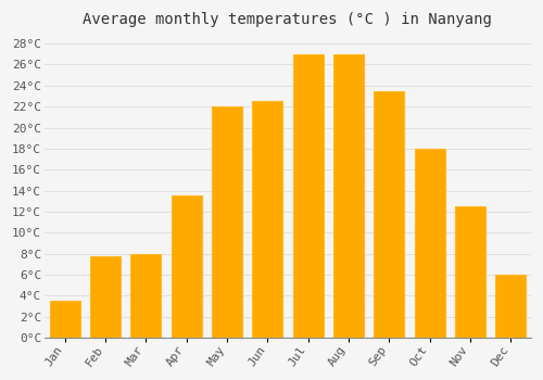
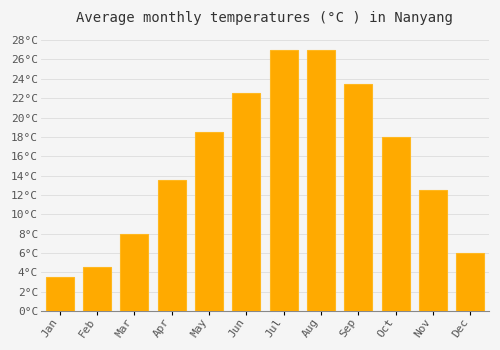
Feb: 7.8°C -> 4.5°C
May: 22.0°C -> 18.5°C
